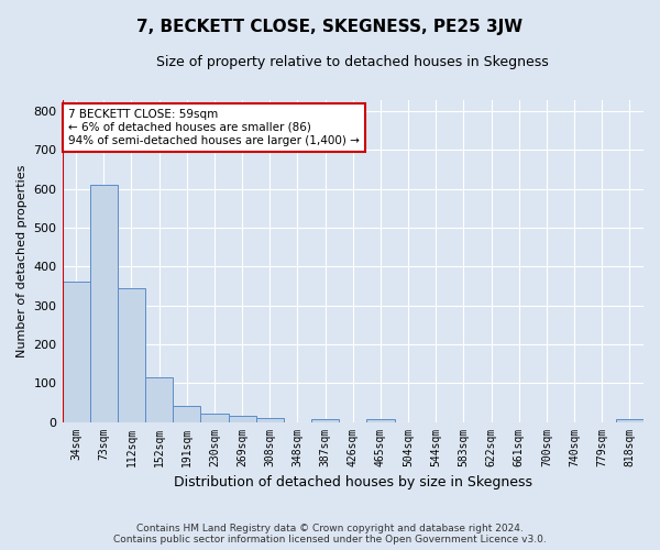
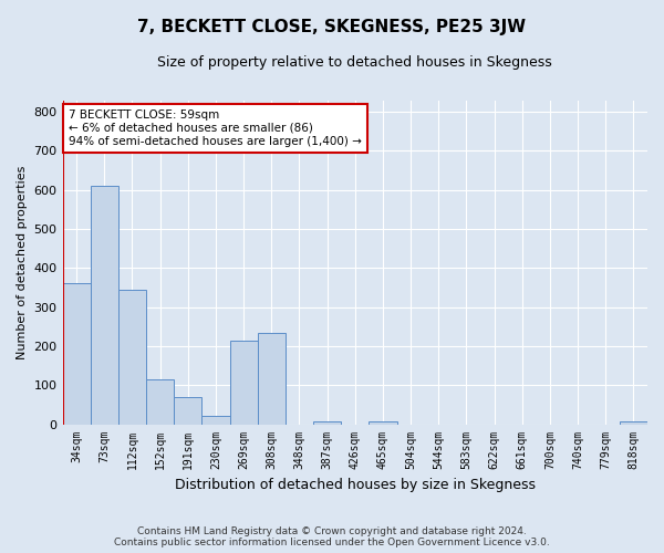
191sqm: 40 -> 70
269sqm: 15 -> 215
308sqm: 10 -> 235
